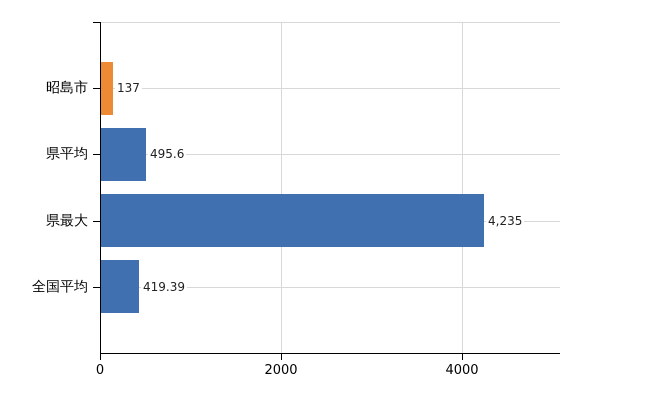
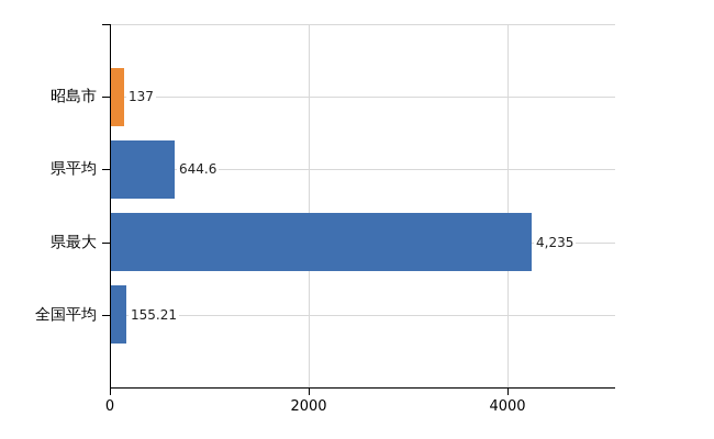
県平均: 495.6 -> 644.6
全国平均: 419.39 -> 155.21
